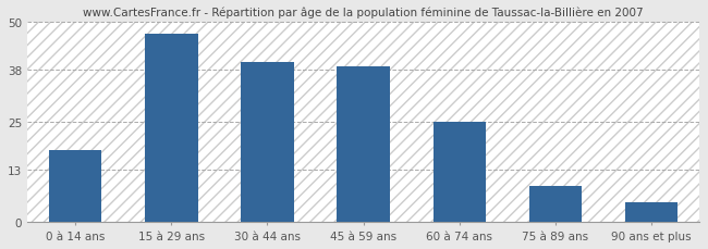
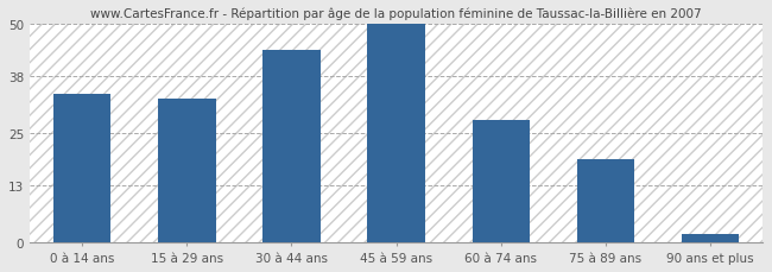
0 à 14 ans: 18 -> 34
15 à 29 ans: 47 -> 33
30 à 44 ans: 40 -> 44
45 à 59 ans: 39 -> 50
60 à 74 ans: 25 -> 28
75 à 89 ans: 9 -> 19
90 ans et plus: 5 -> 2
